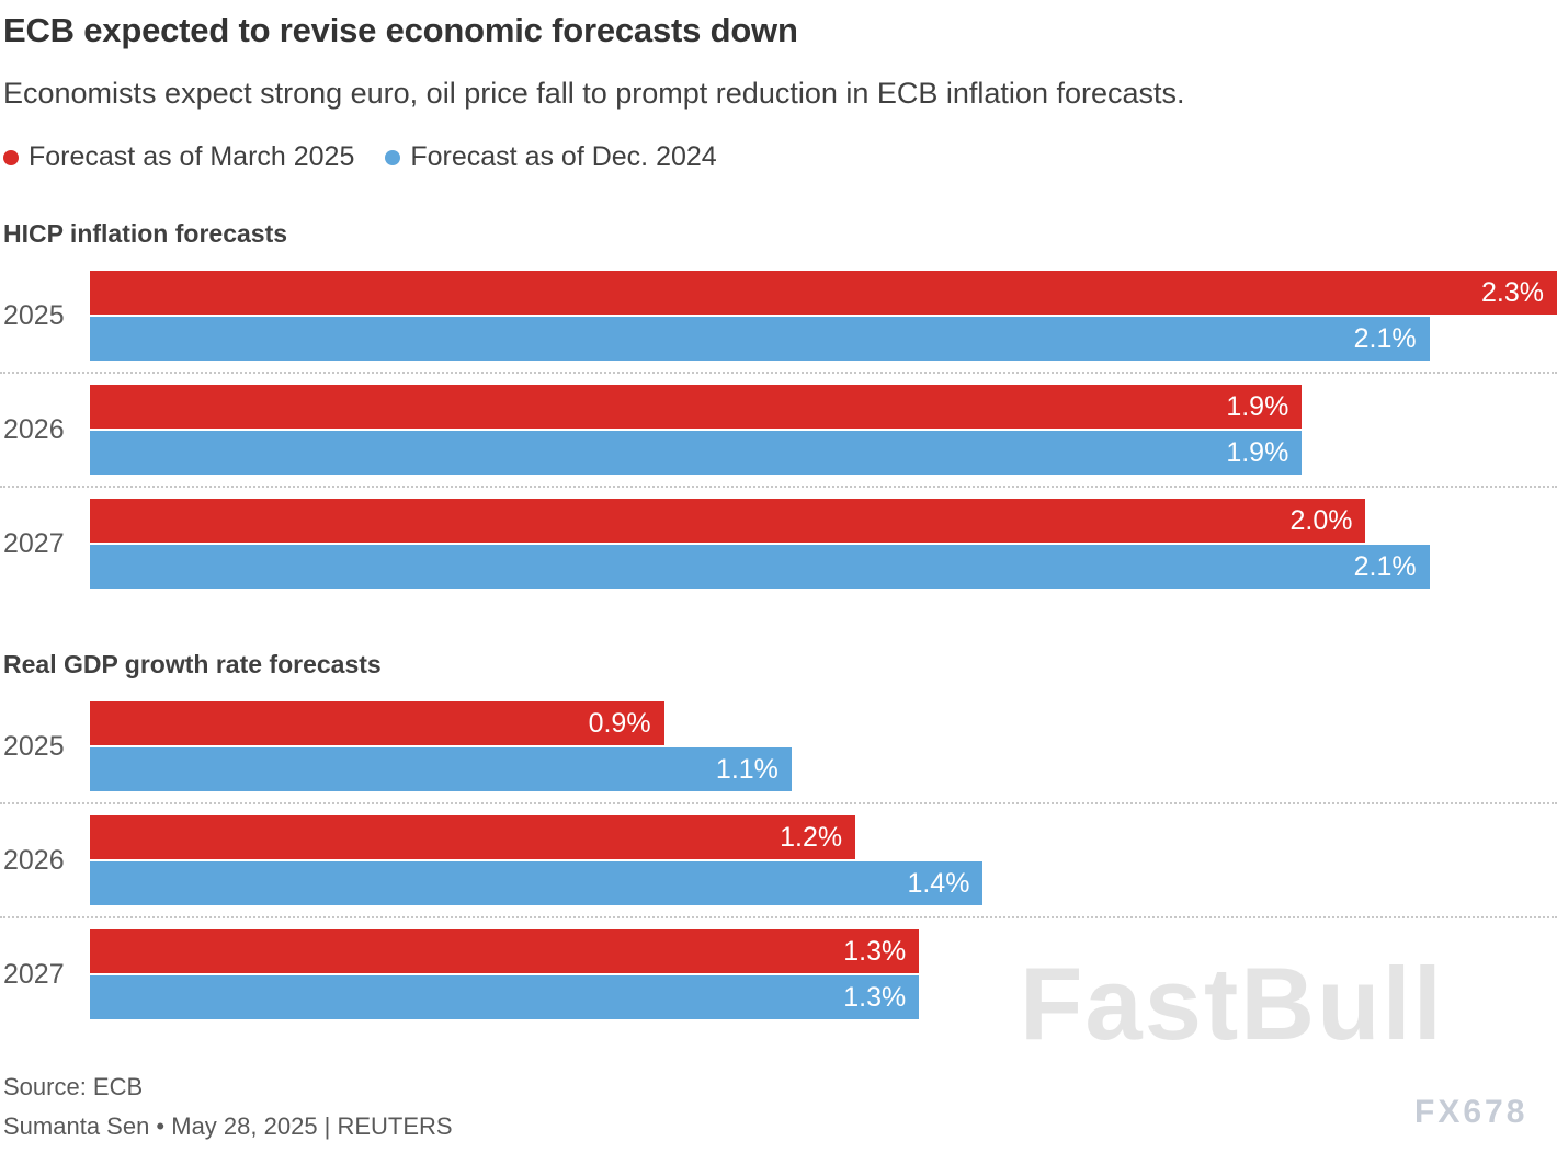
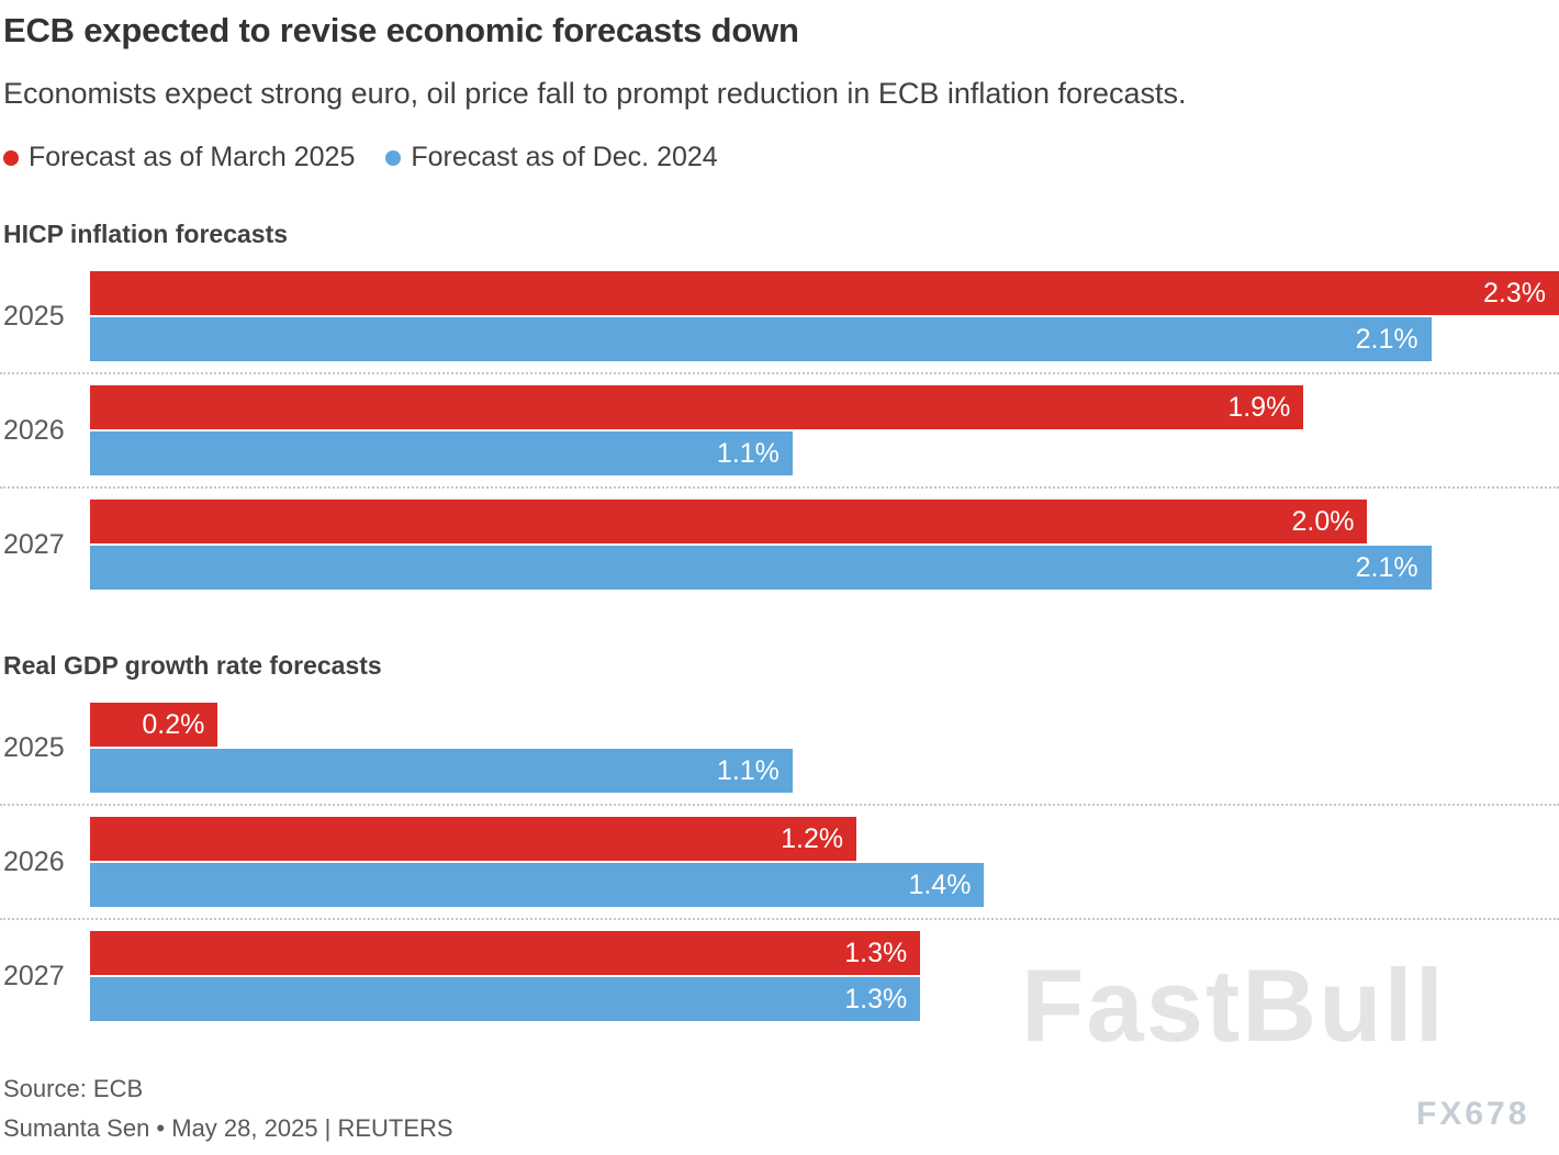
HICP inflation forecasts/Forecast as of Dec. 2024/2026: 1.9% -> 1.1%
Real GDP growth rate forecasts/Forecast as of March 2025/2025: 0.9% -> 0.2%
